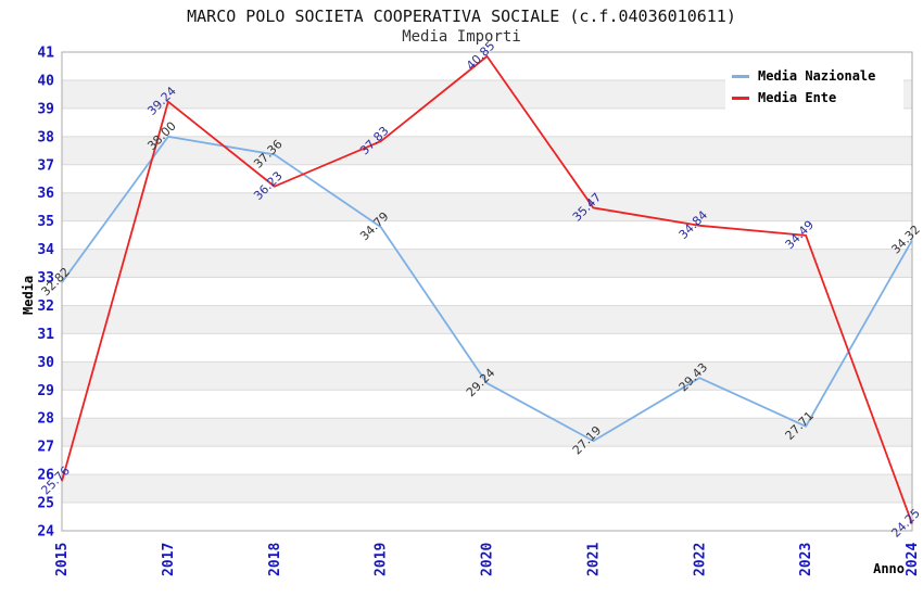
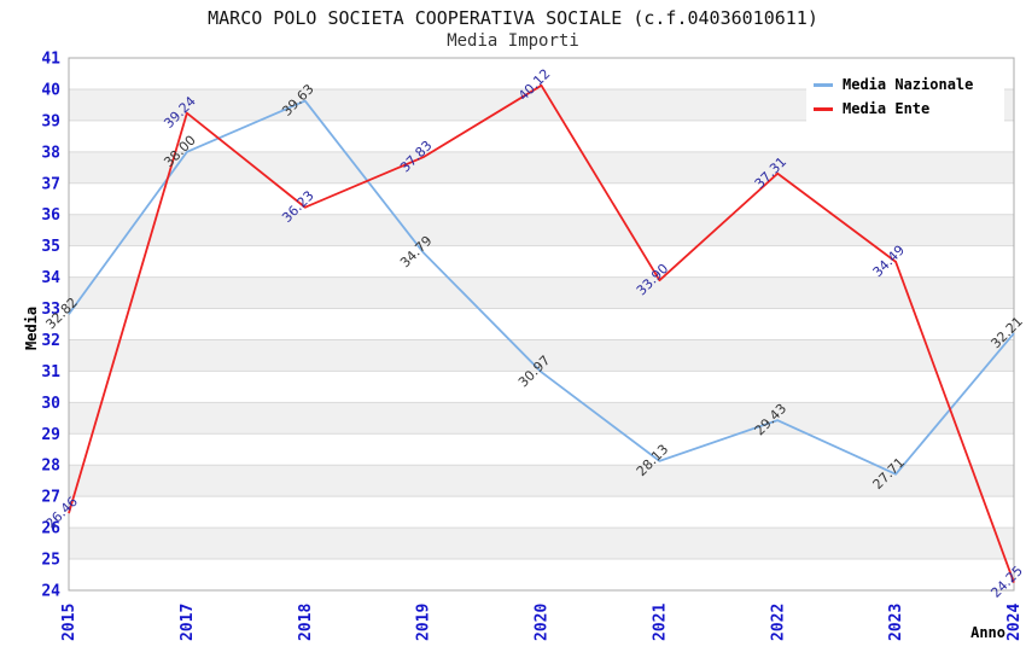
Media Ente/2015: 25.76 -> 26.46
Media Nazionale/2018: 37.36 -> 39.63
Media Nazionale/2020: 29.24 -> 30.97
Media Ente/2020: 40.85 -> 40.12
Media Nazionale/2021: 27.19 -> 28.13
Media Ente/2021: 35.47 -> 33.90
Media Ente/2022: 34.84 -> 37.31
Media Nazionale/2024: 34.32 -> 32.21
